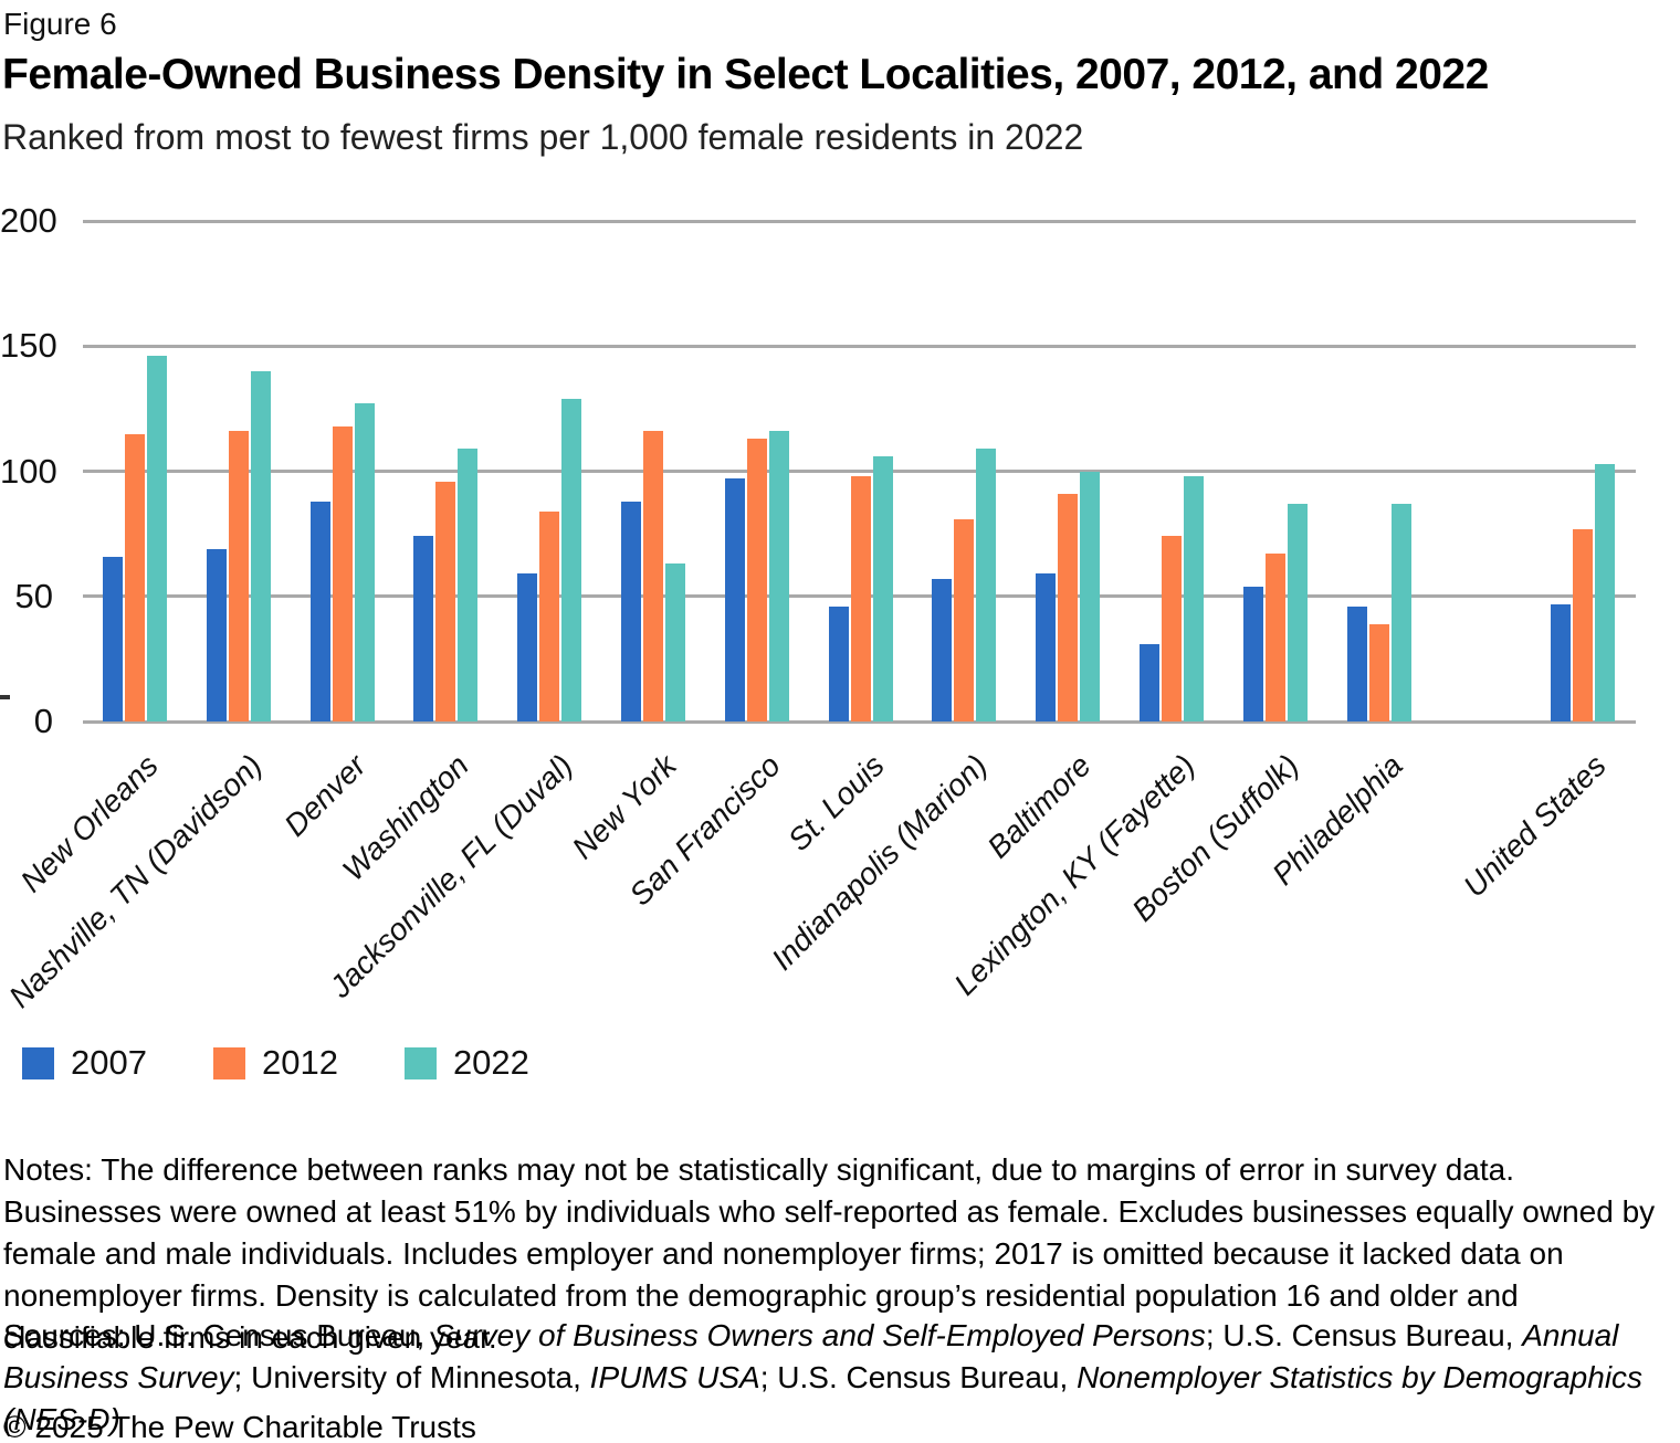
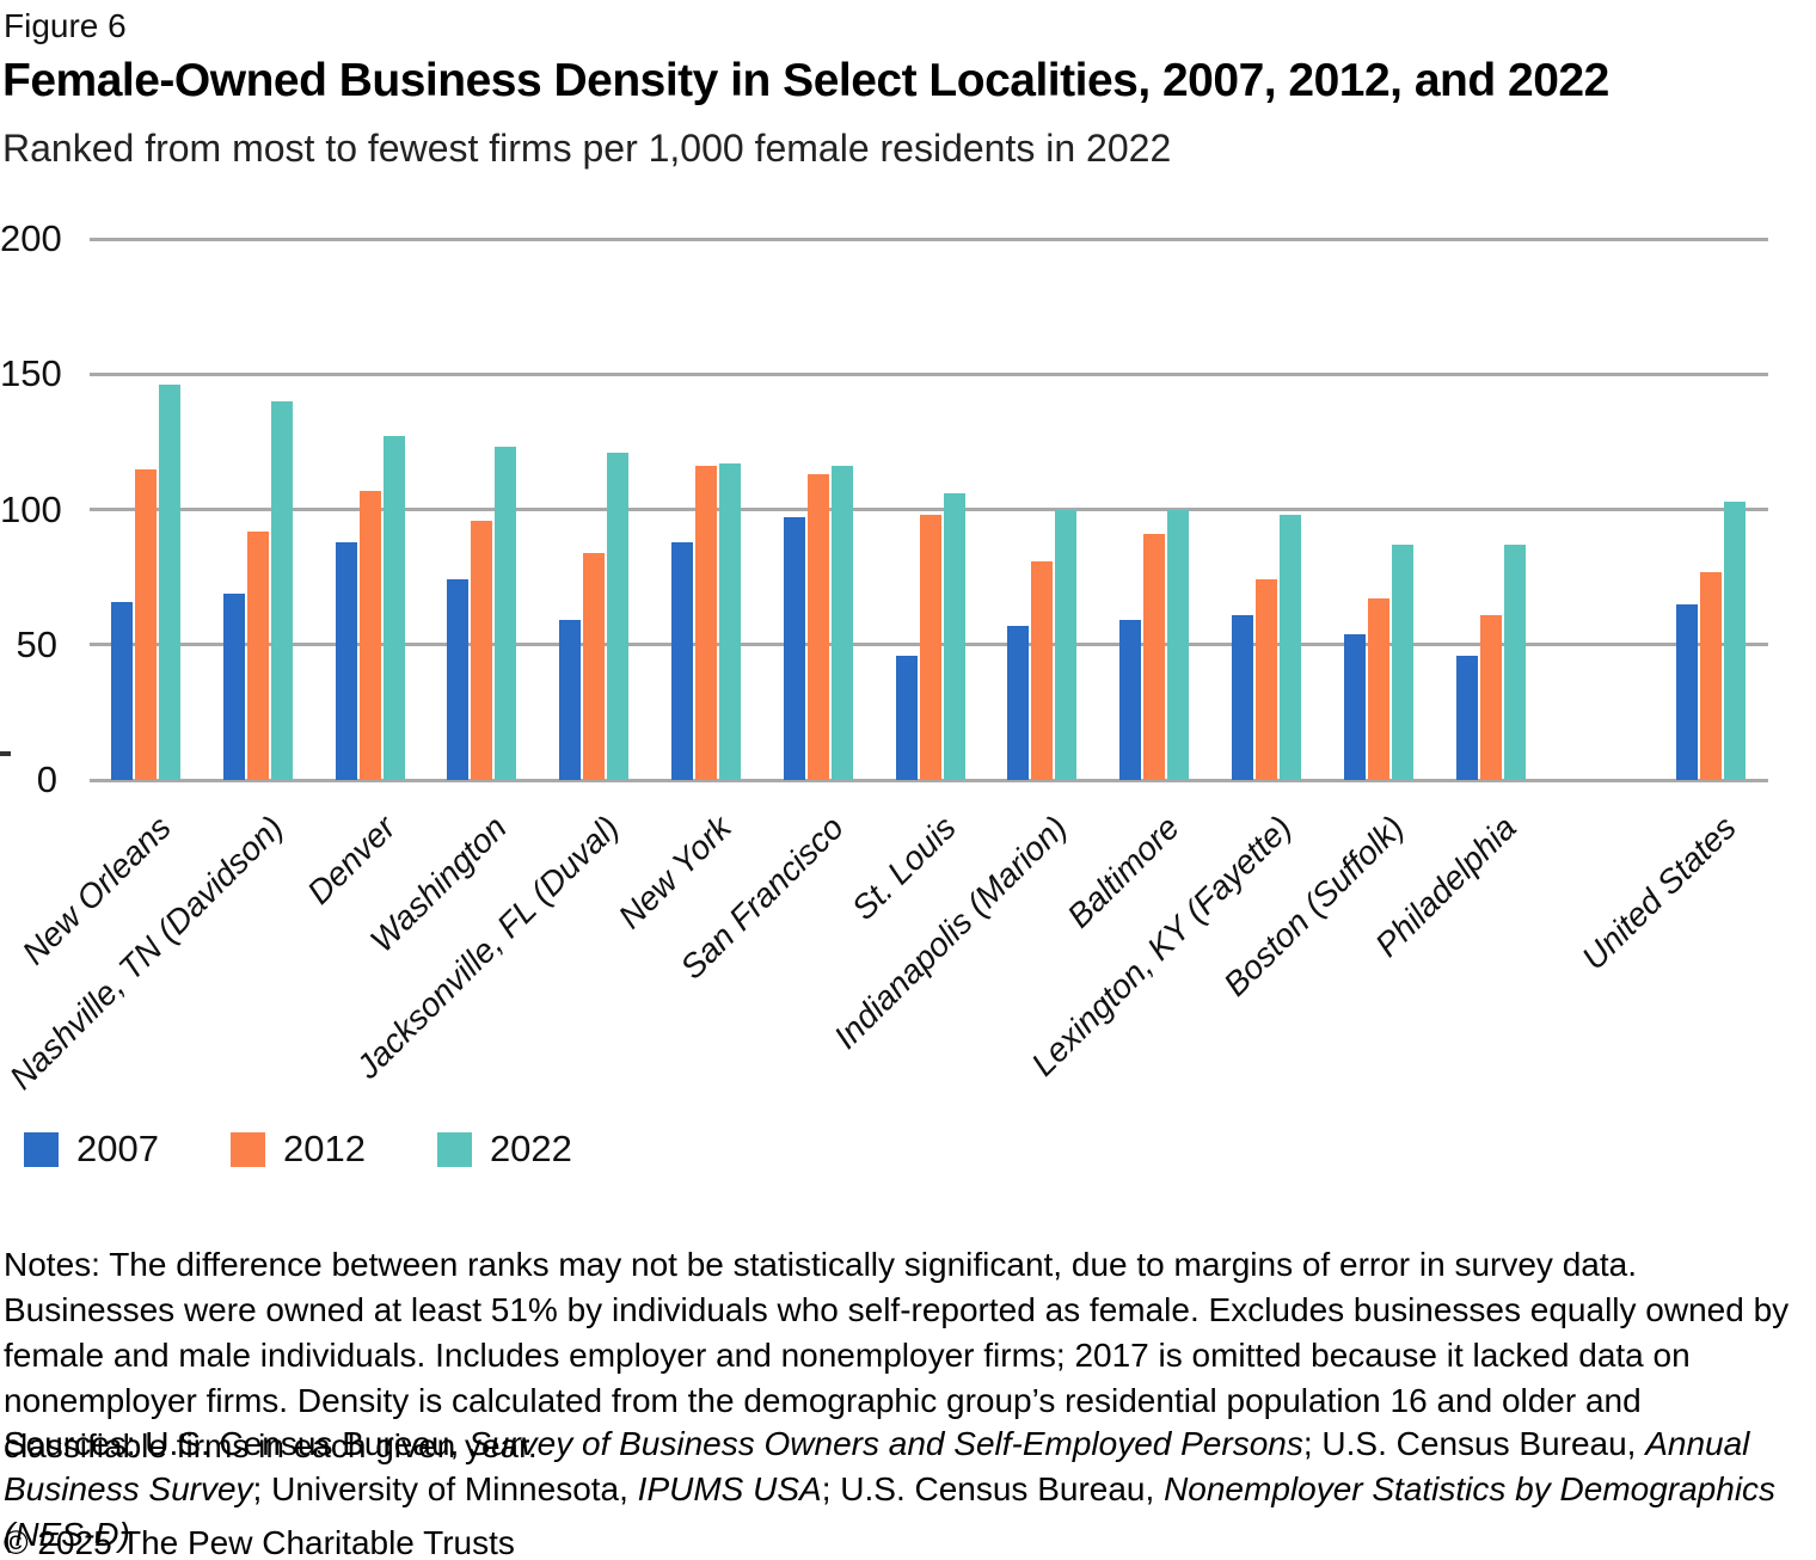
2012/Nashville, TN (Davidson): 116 -> 92
2012/Denver: 118 -> 107
2022/Washington: 109 -> 123
2022/Jacksonville, FL (Duval): 129 -> 121
2022/New York: 63 -> 117
2022/Indianapolis (Marion): 109 -> 100
2007/Lexington, KY (Fayette): 31 -> 61
2012/Philadelphia: 39 -> 61
2007/United States: 47 -> 65
